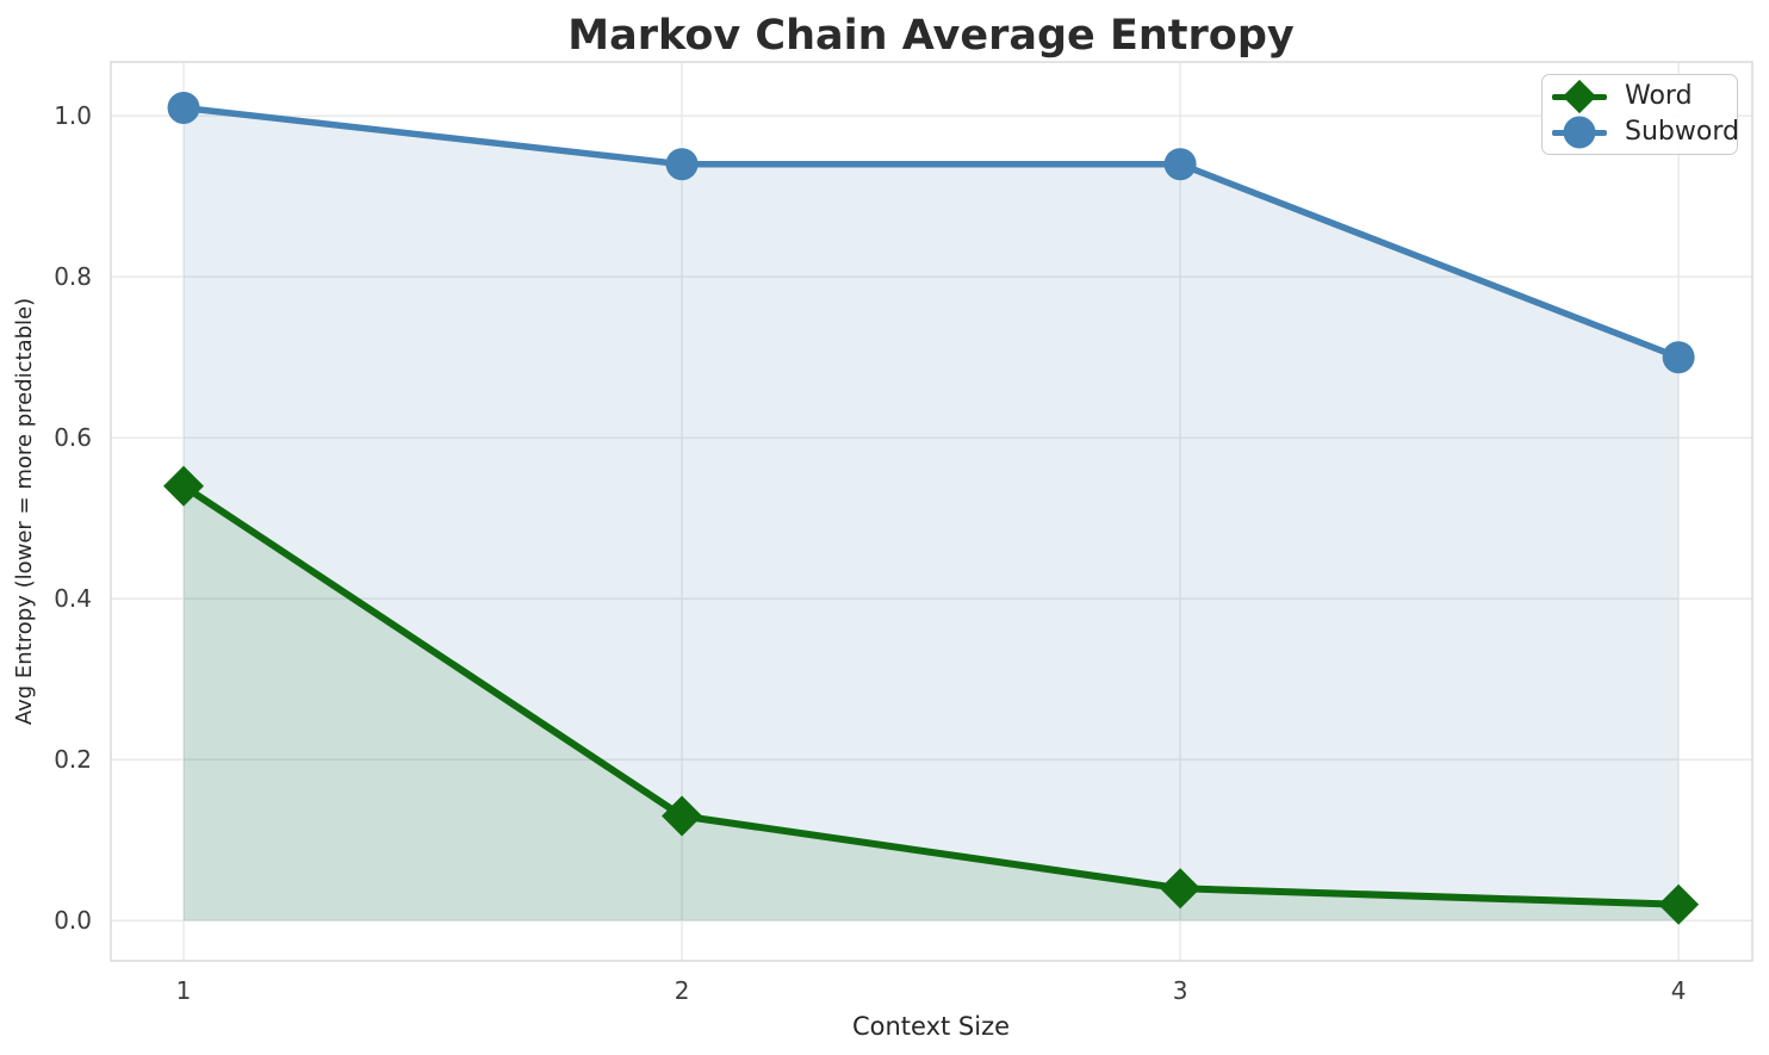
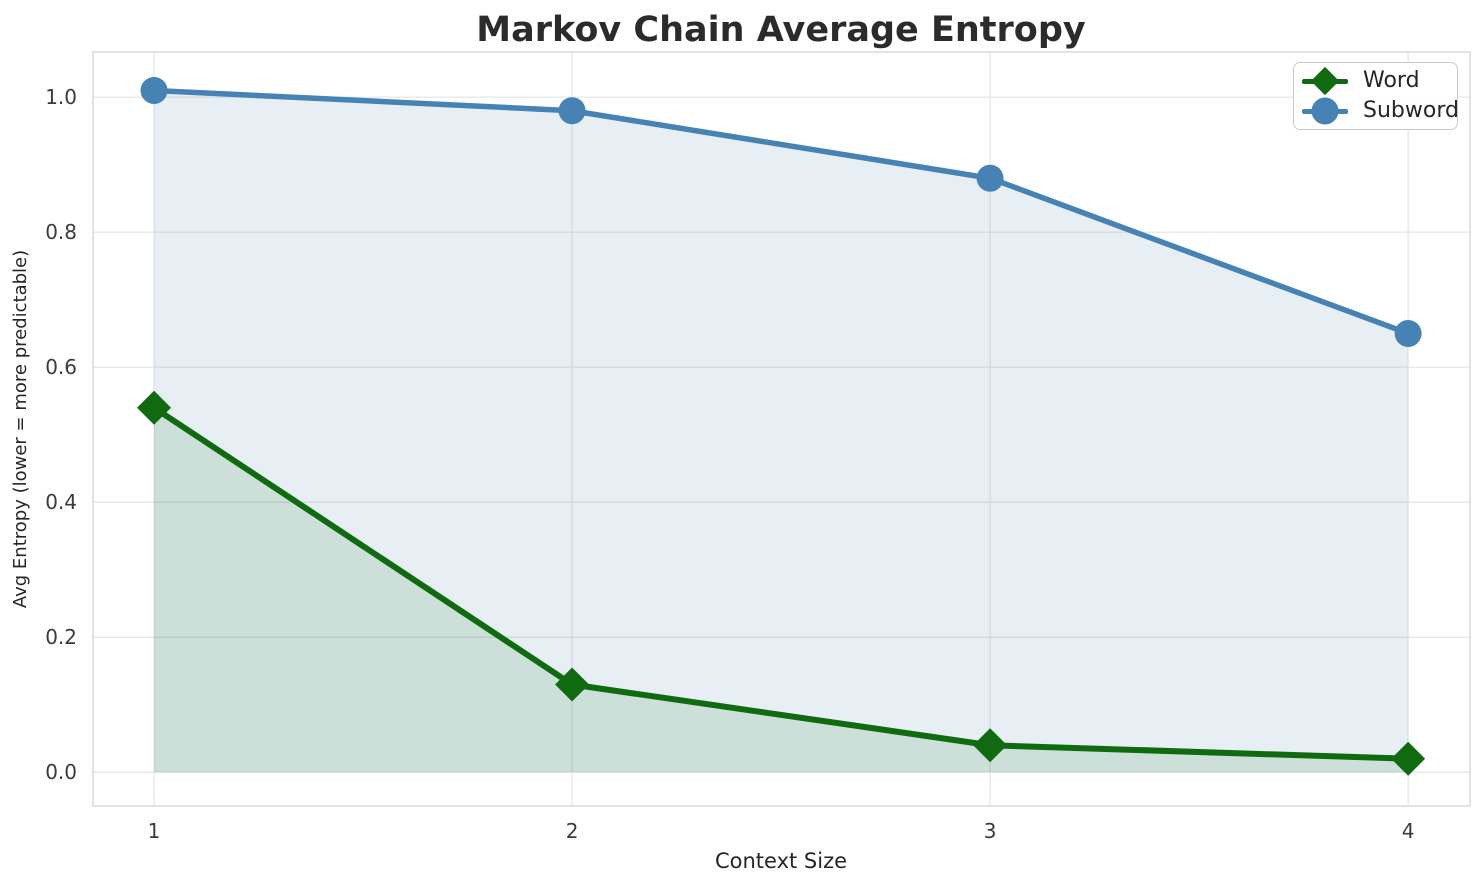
Subword/2: 0.94 -> 0.98
Subword/3: 0.94 -> 0.88
Subword/4: 0.70 -> 0.65
